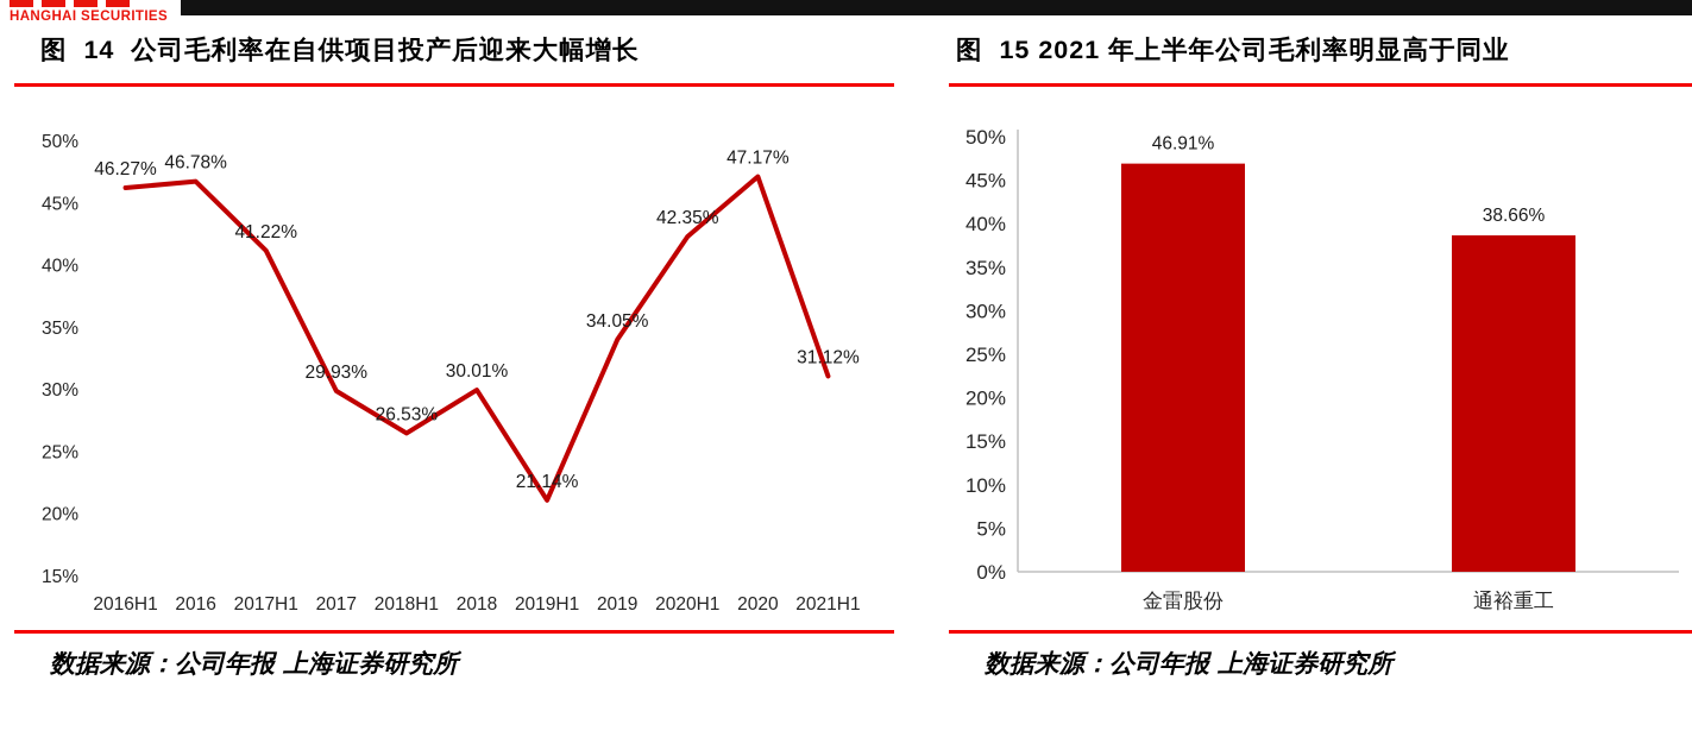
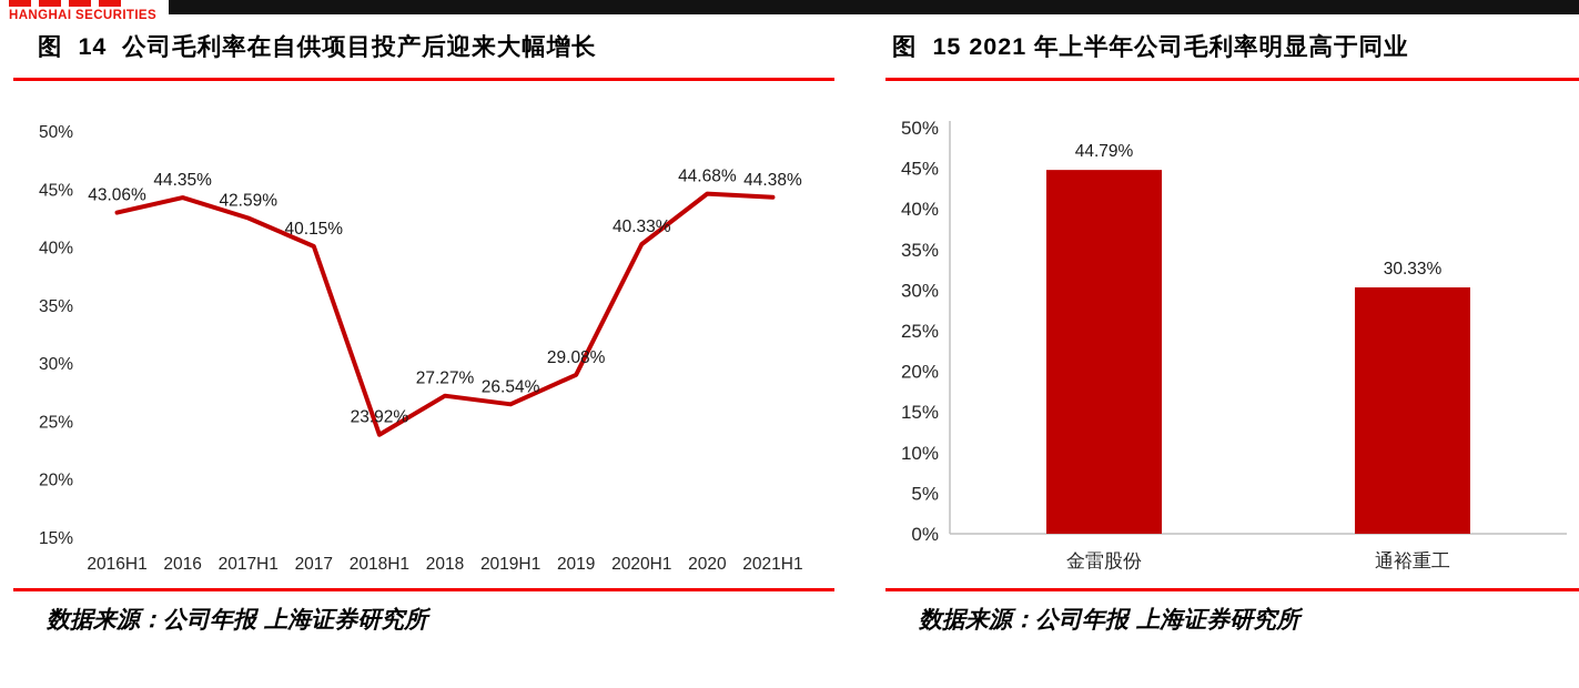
图 14 公司毛利率在自供项目投产后迎来大幅增长/2016H1: 46.27% -> 43.06%
图 14 公司毛利率在自供项目投产后迎来大幅增长/2016: 46.78% -> 44.35%
图 14 公司毛利率在自供项目投产后迎来大幅增长/2017H1: 41.22% -> 42.59%
图 14 公司毛利率在自供项目投产后迎来大幅增长/2017: 29.93% -> 40.15%
图 14 公司毛利率在自供项目投产后迎来大幅增长/2018H1: 26.53% -> 23.92%
图 14 公司毛利率在自供项目投产后迎来大幅增长/2018: 30.01% -> 27.27%
图 14 公司毛利率在自供项目投产后迎来大幅增长/2019H1: 21.14% -> 26.54%
图 14 公司毛利率在自供项目投产后迎来大幅增长/2019: 34.05% -> 29.08%
图 14 公司毛利率在自供项目投产后迎来大幅增长/2020H1: 42.35% -> 40.33%
图 14 公司毛利率在自供项目投产后迎来大幅增长/2020: 47.17% -> 44.68%
图 14 公司毛利率在自供项目投产后迎来大幅增长/2021H1: 31.12% -> 44.38%
图 15 2021 年上半年公司毛利率明显高于同业/金雷股份: 46.91% -> 44.79%
图 15 2021 年上半年公司毛利率明显高于同业/通裕重工: 38.66% -> 30.33%
